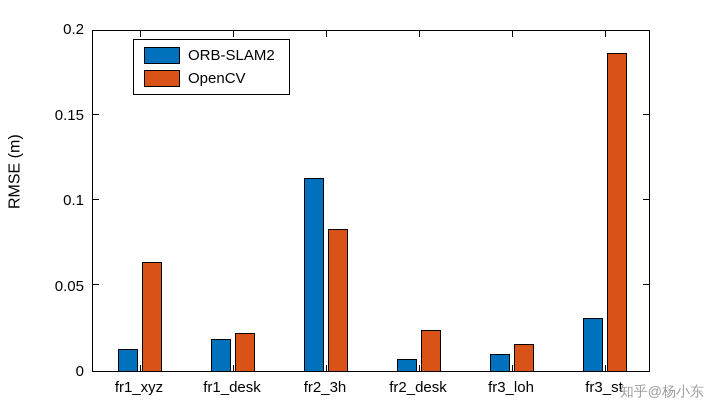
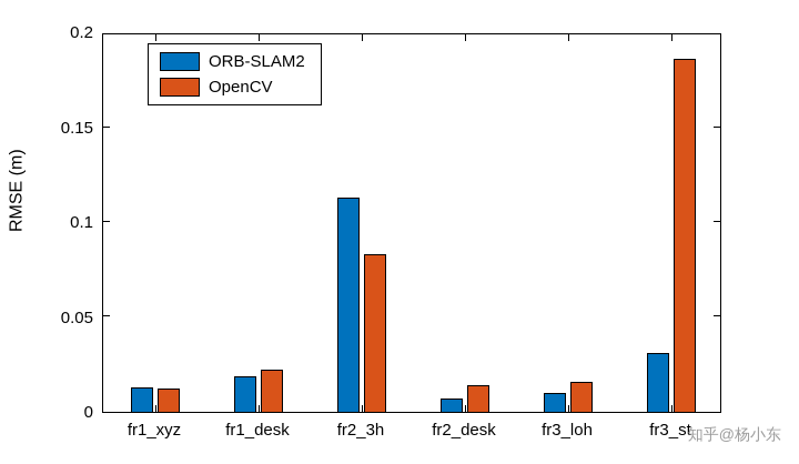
OpenCV/fr1_xyz: 0.064 -> 0.012
OpenCV/fr2_desk: 0.024 -> 0.014
